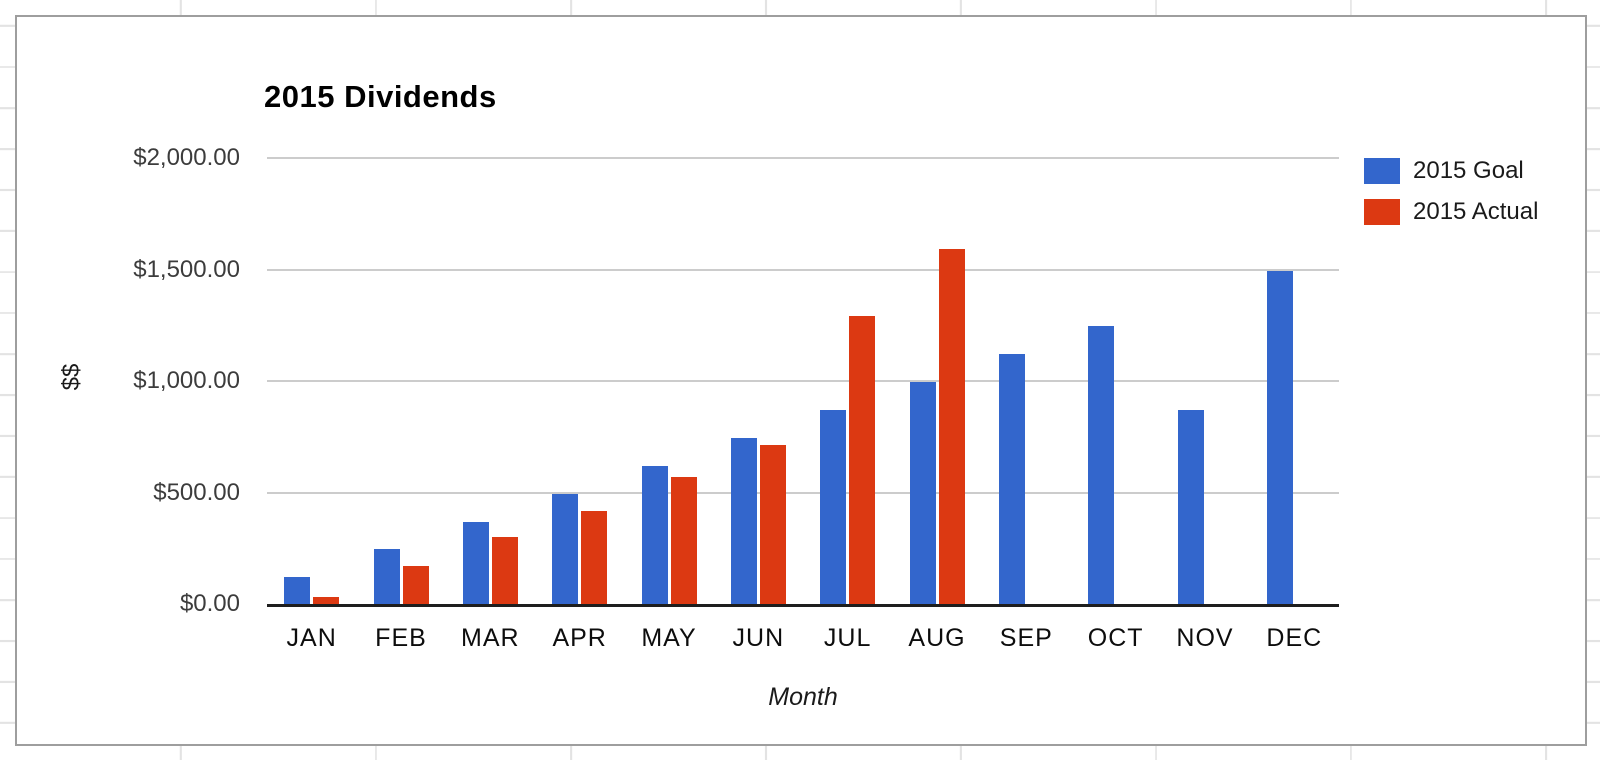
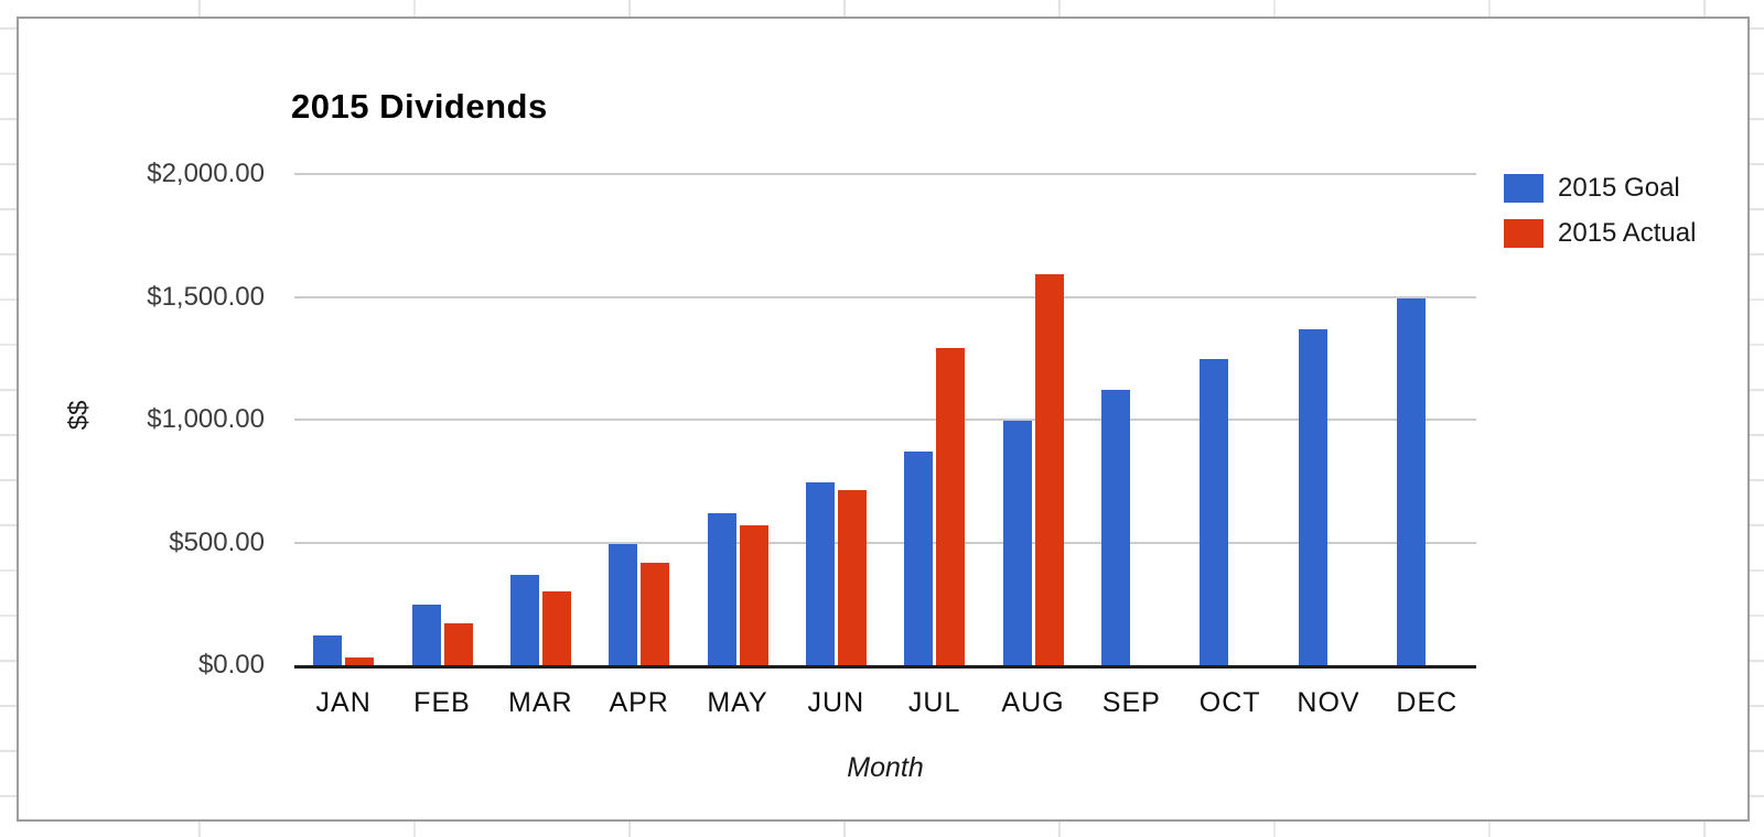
2015 Goal/NOV: $870 -> $1370
